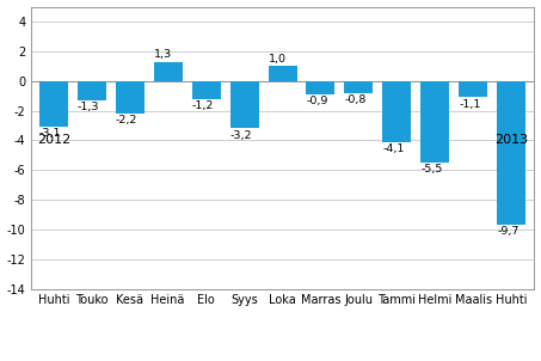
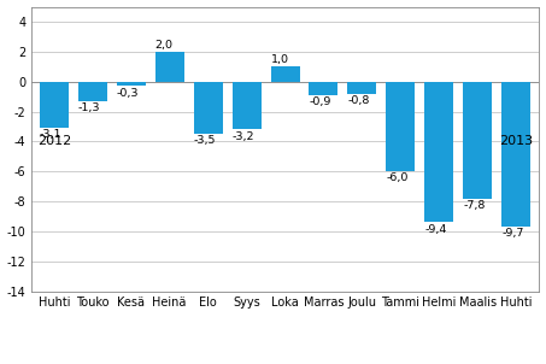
Kesä: -2,2 -> -0,3
Heinä: 1,3 -> 2,0
Elo: -1,2 -> -3,5
Tammi: -4,1 -> -6,0
Helmi: -5,5 -> -9,4
Maalis: -1,1 -> -7,8
